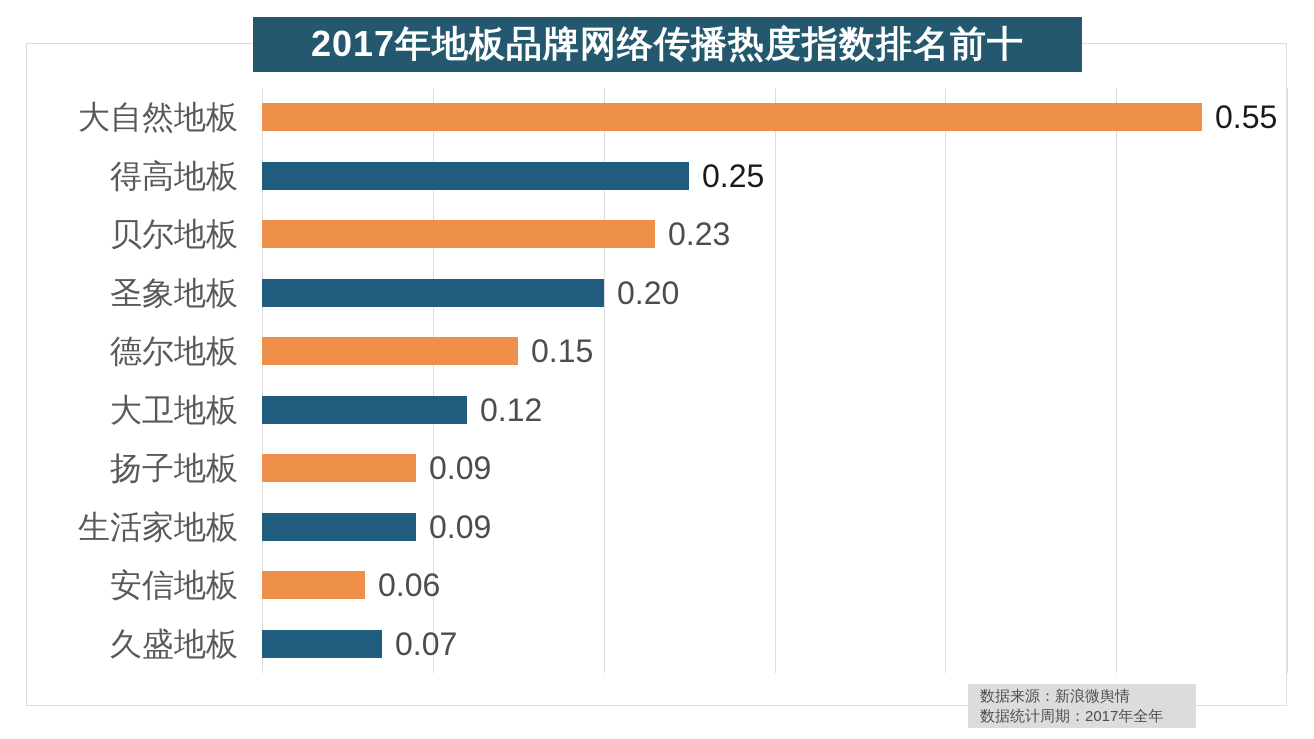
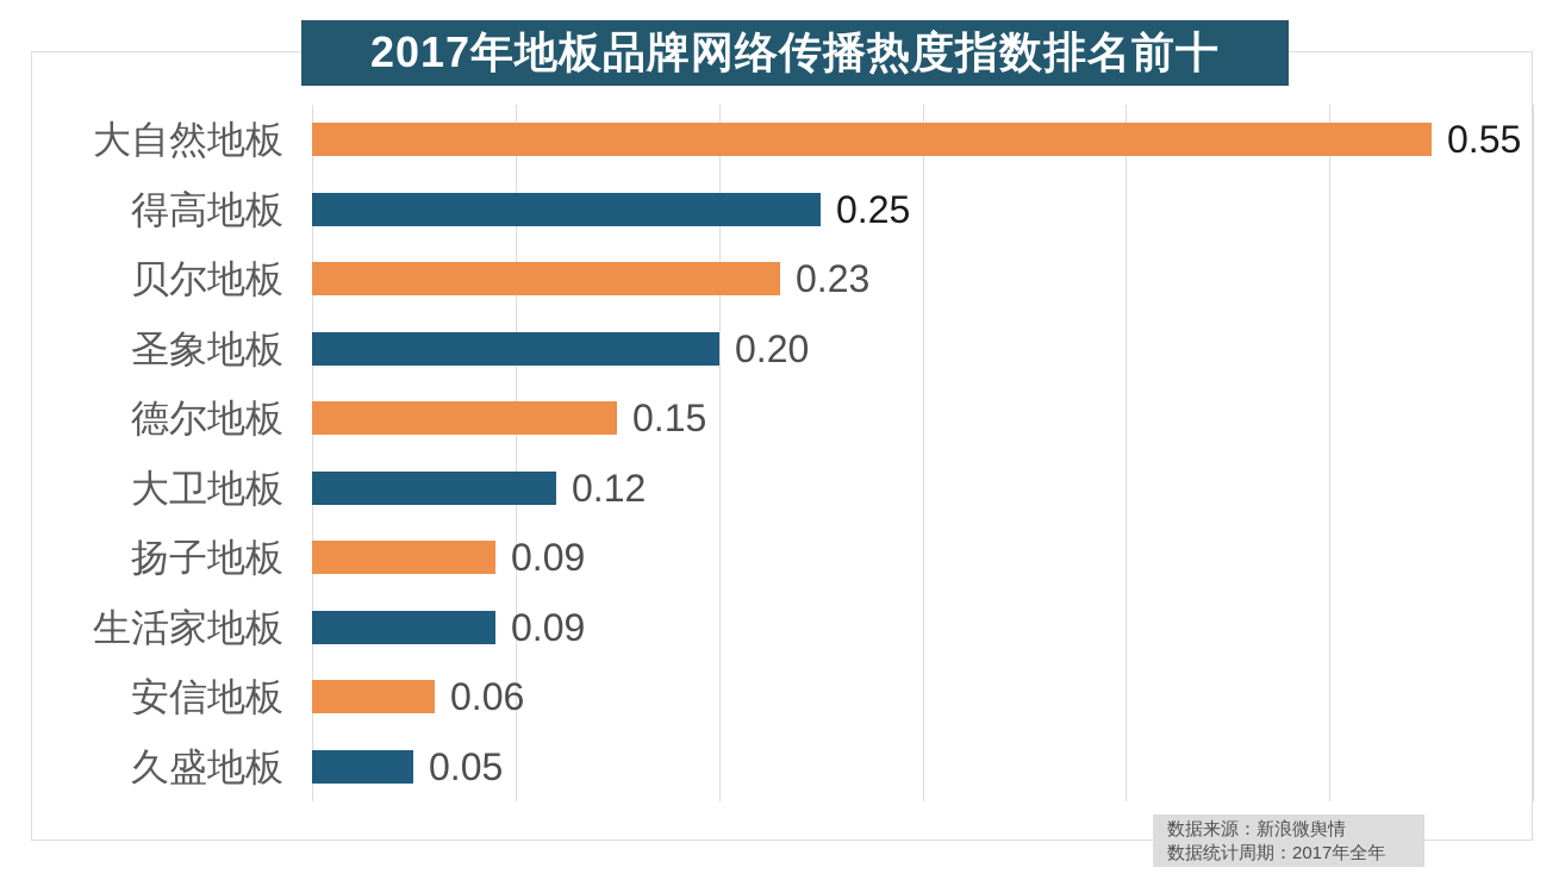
久盛地板: 0.07 -> 0.05
